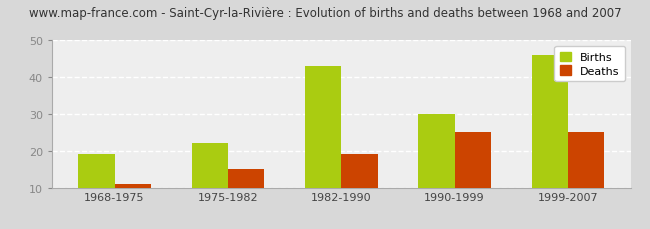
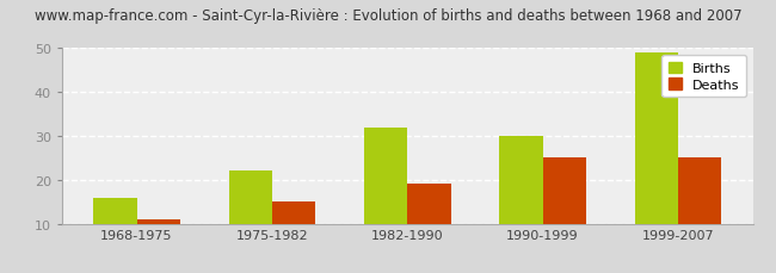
Births/1968-1975: 19 -> 16
Births/1982-1990: 43 -> 32
Births/1999-2007: 46 -> 49
